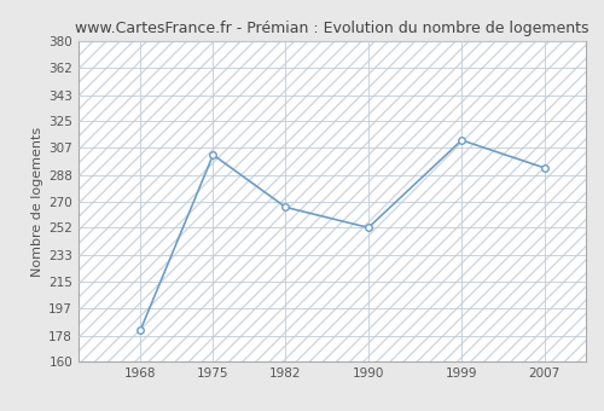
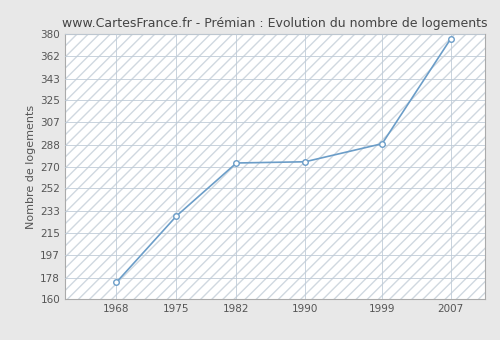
1968: 182 -> 174
1975: 302 -> 229
1982: 266 -> 273
1990: 252 -> 274
1999: 312 -> 289
2007: 293 -> 376
